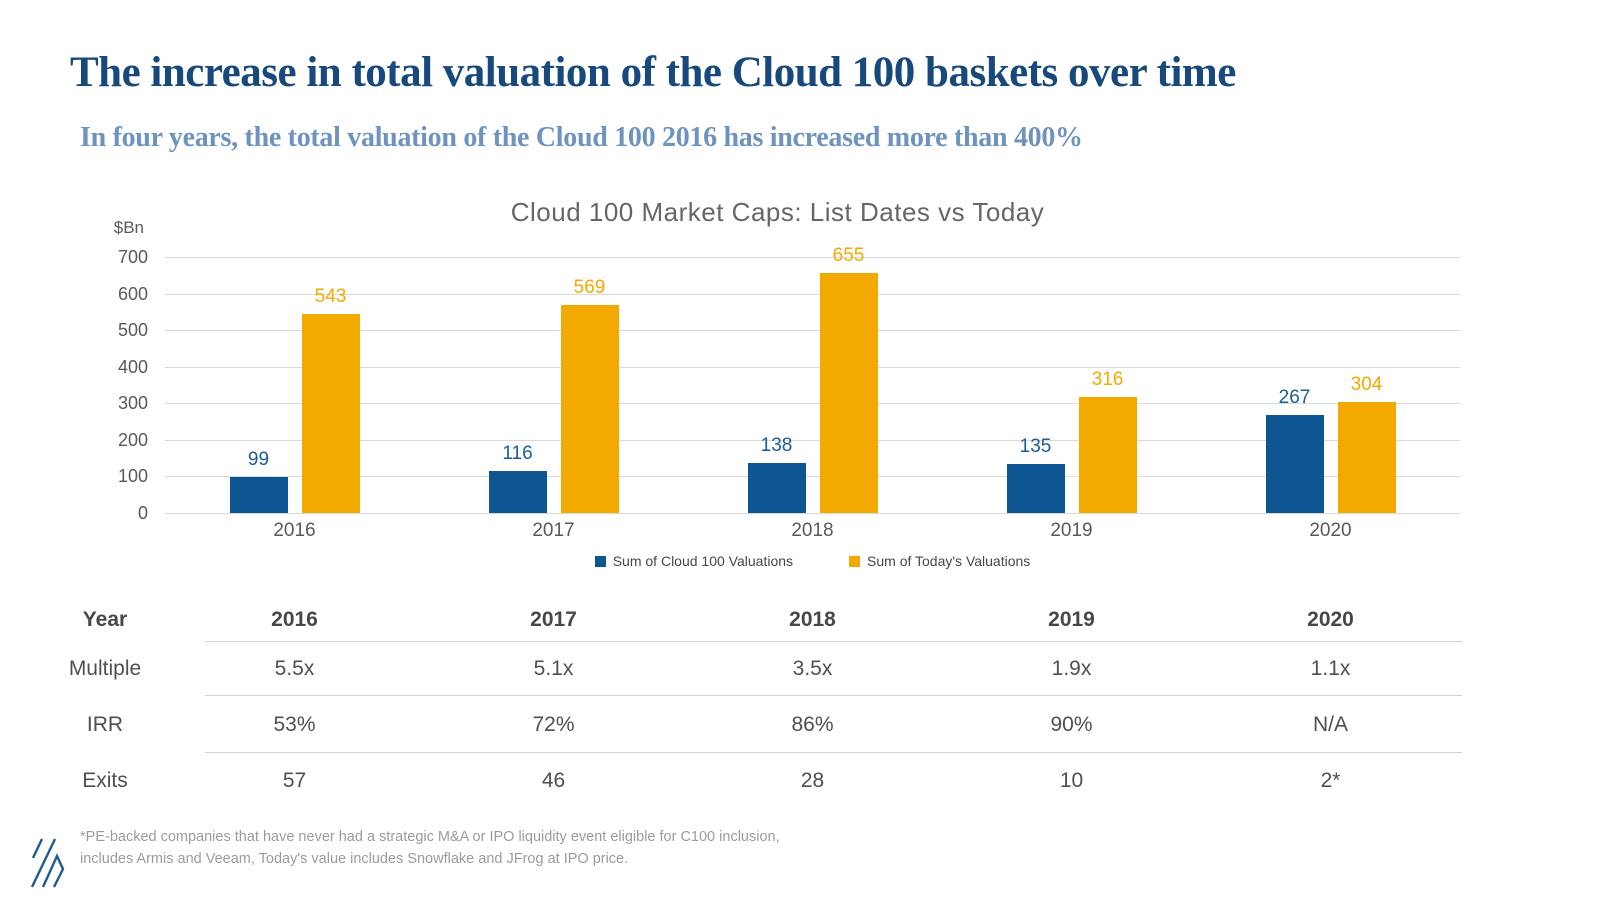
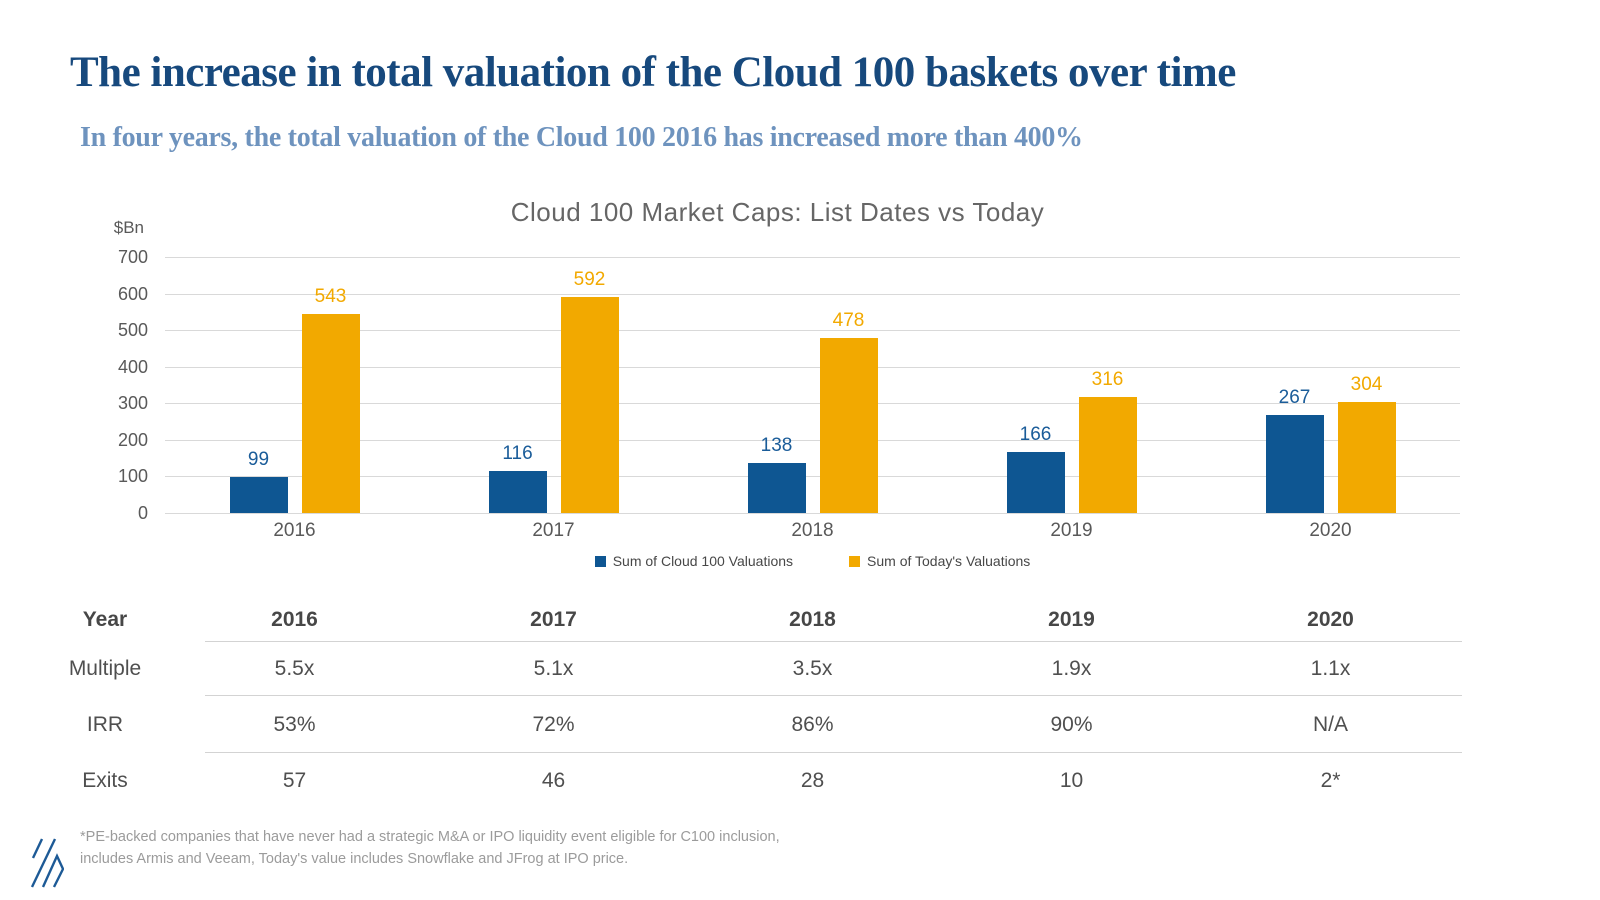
Sum of Today's Valuations/2017: 569 -> 592
Sum of Today's Valuations/2018: 655 -> 478
Sum of Cloud 100 Valuations/2019: 135 -> 166
